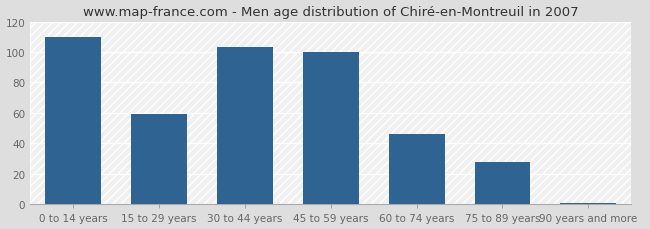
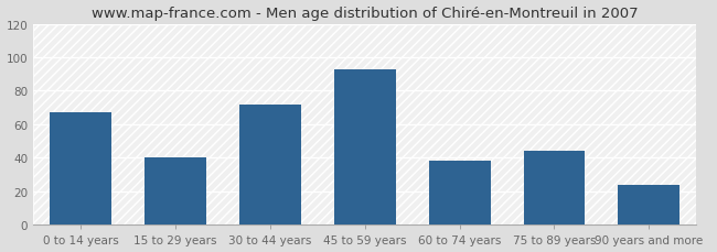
0 to 14 years: 110 -> 67
15 to 29 years: 59 -> 40
30 to 44 years: 103 -> 72
45 to 59 years: 100 -> 93
60 to 74 years: 46 -> 38
75 to 89 years: 28 -> 44
90 years and more: 1 -> 24
